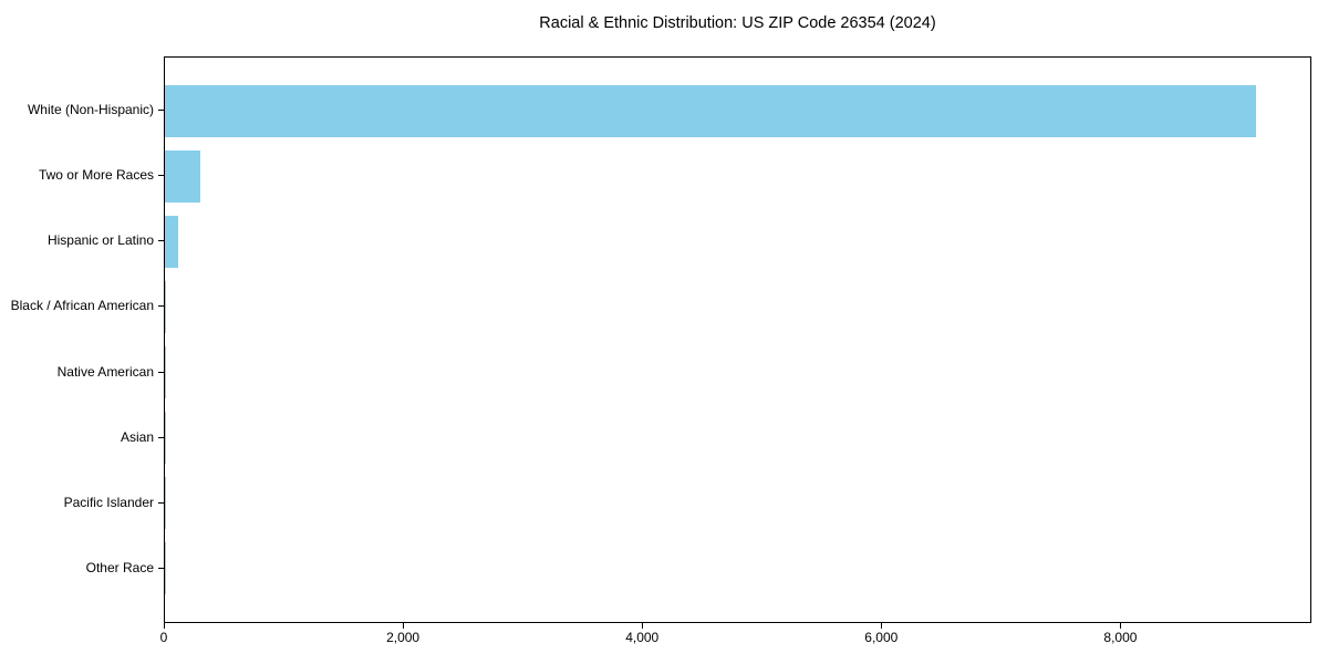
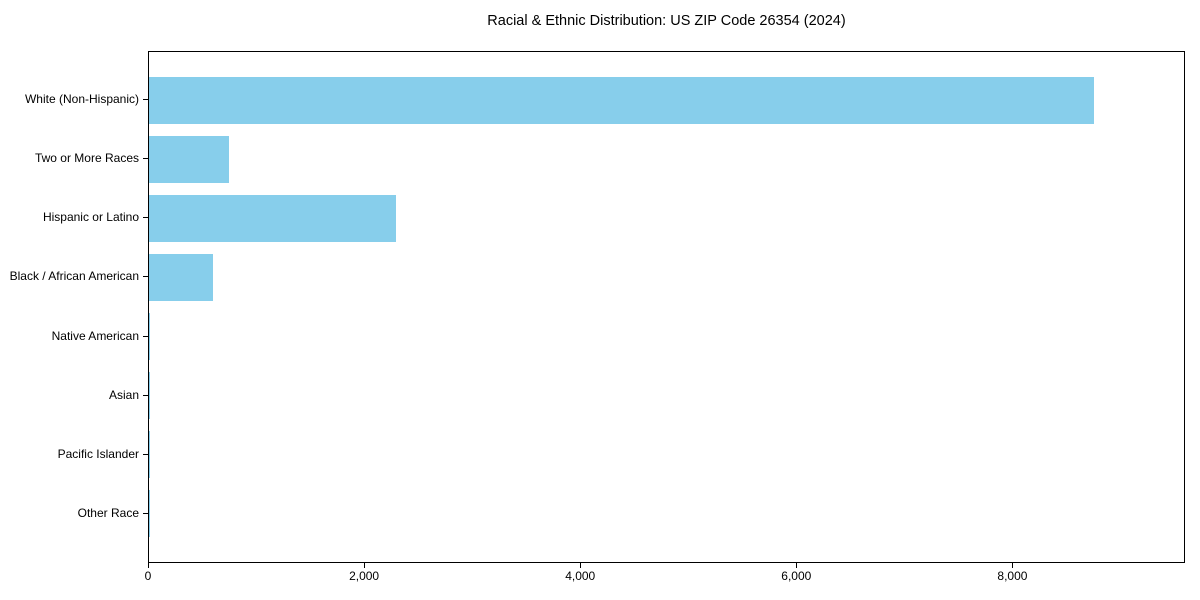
White (Non-Hispanic): 9140 -> 8760
Two or More Races: 300 -> 740
Hispanic or Latino: 110 -> 2290
Black / African American: 10 -> 590
